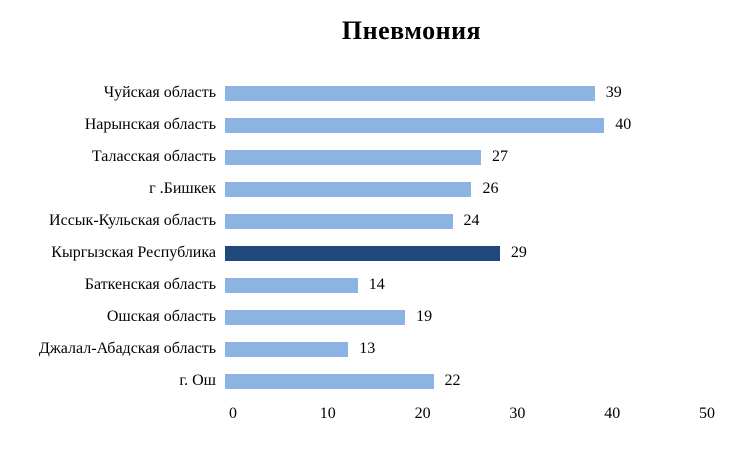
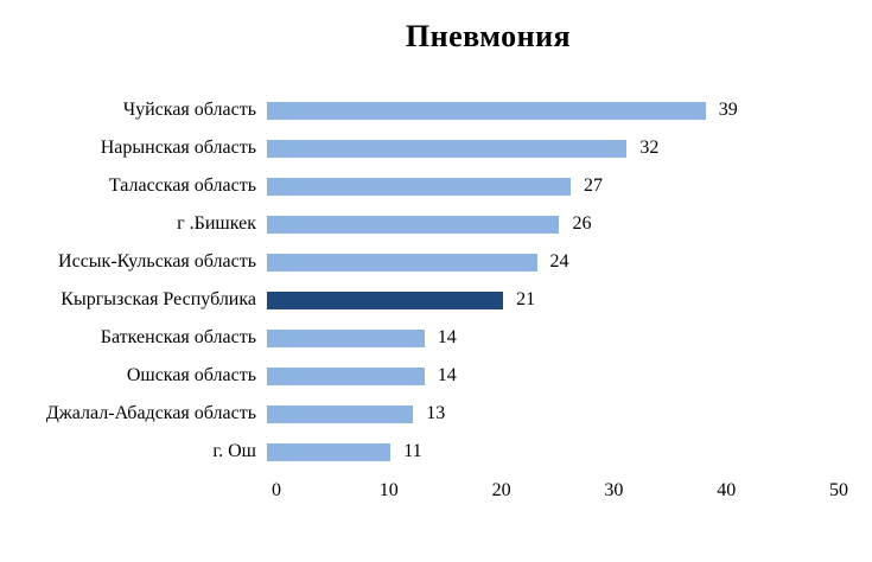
Нарынская область: 40 -> 32
Кыргызская Республика: 29 -> 21
Ошская область: 19 -> 14
г. Ош: 22 -> 11
